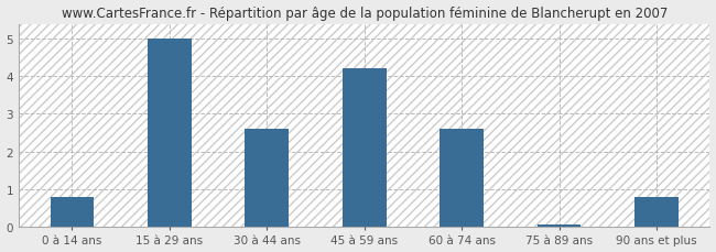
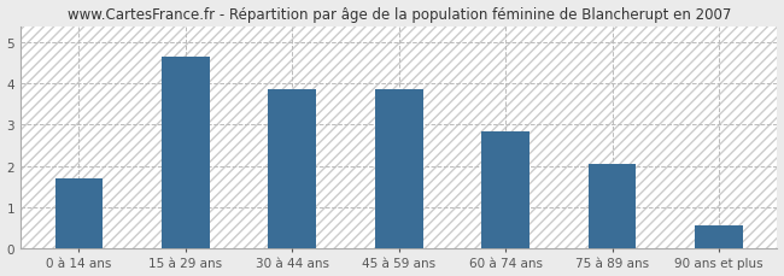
0 à 14 ans: 0.80 -> 1.70
15 à 29 ans: 5.00 -> 4.65
30 à 44 ans: 2.60 -> 3.85
45 à 59 ans: 4.20 -> 3.85
60 à 74 ans: 2.60 -> 2.85
75 à 89 ans: 0.05 -> 2.05
90 ans et plus: 0.80 -> 0.55
